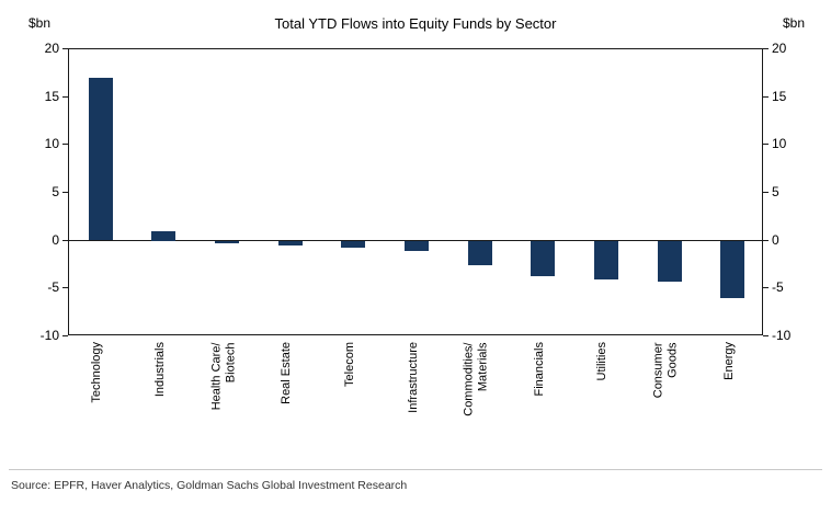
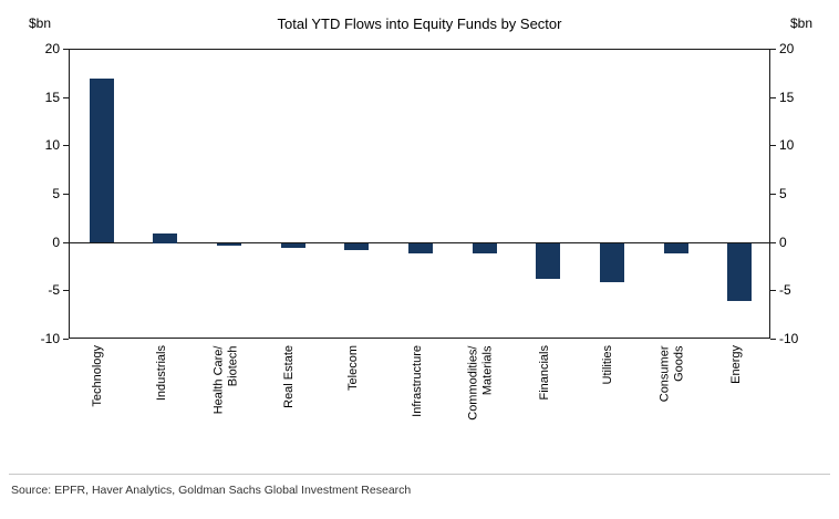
Commodities/ Materials: -2 -> -1
Consumer Goods: -4 -> -1
